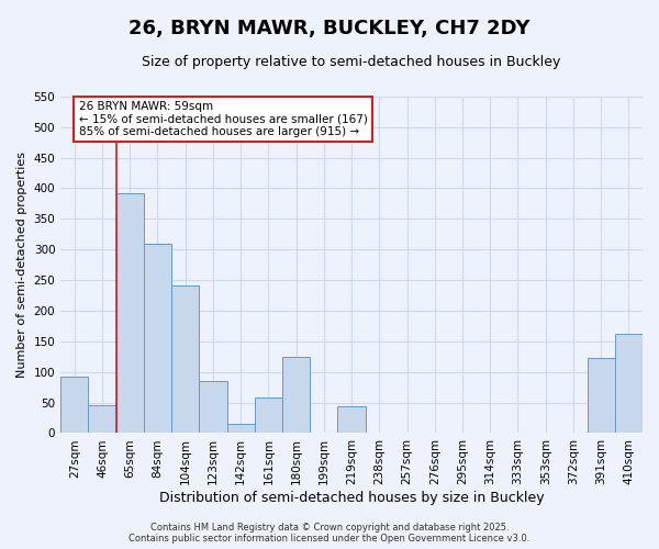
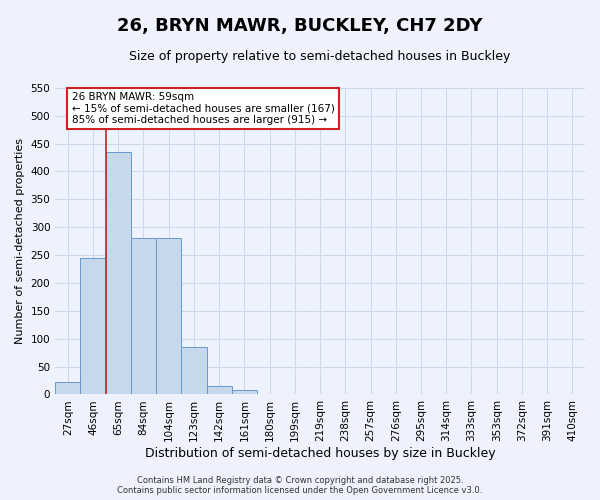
27sqm: 92 -> 22
46sqm: 46 -> 245
65sqm: 392 -> 435
84sqm: 310 -> 280
104sqm: 242 -> 280
161sqm: 58 -> 8
180sqm: 124 -> 1
219sqm: 44 -> 1
391sqm: 122 -> 1
410sqm: 162 -> 1
